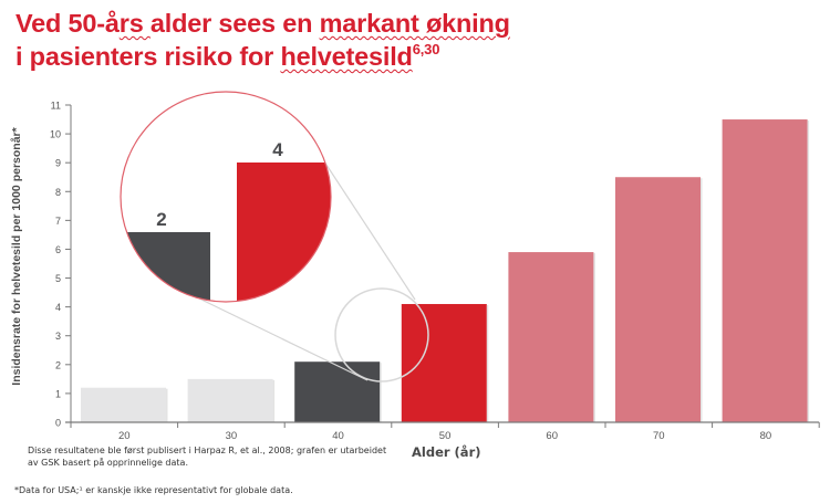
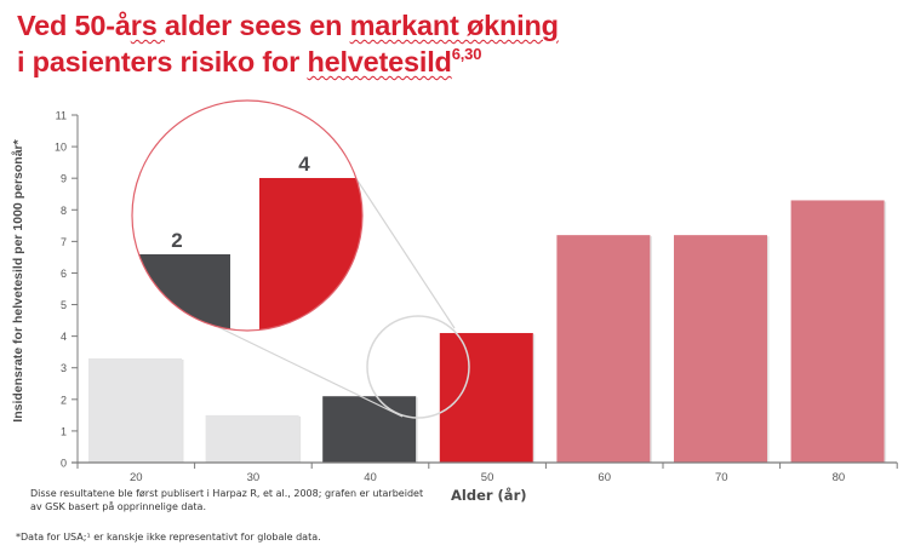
20: 1.2 -> 3.3
60: 5.9 -> 7.2
70: 8.5 -> 7.2
80: 10.5 -> 8.3
